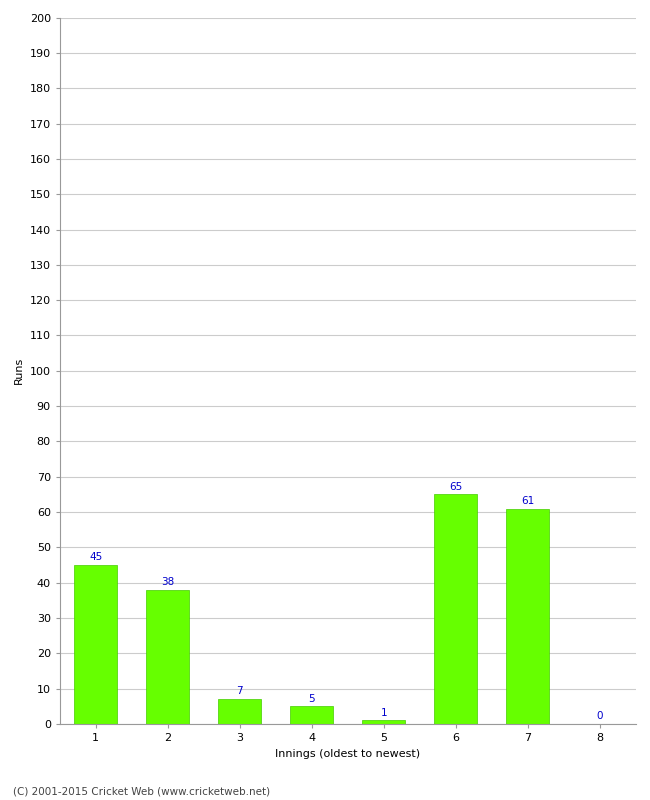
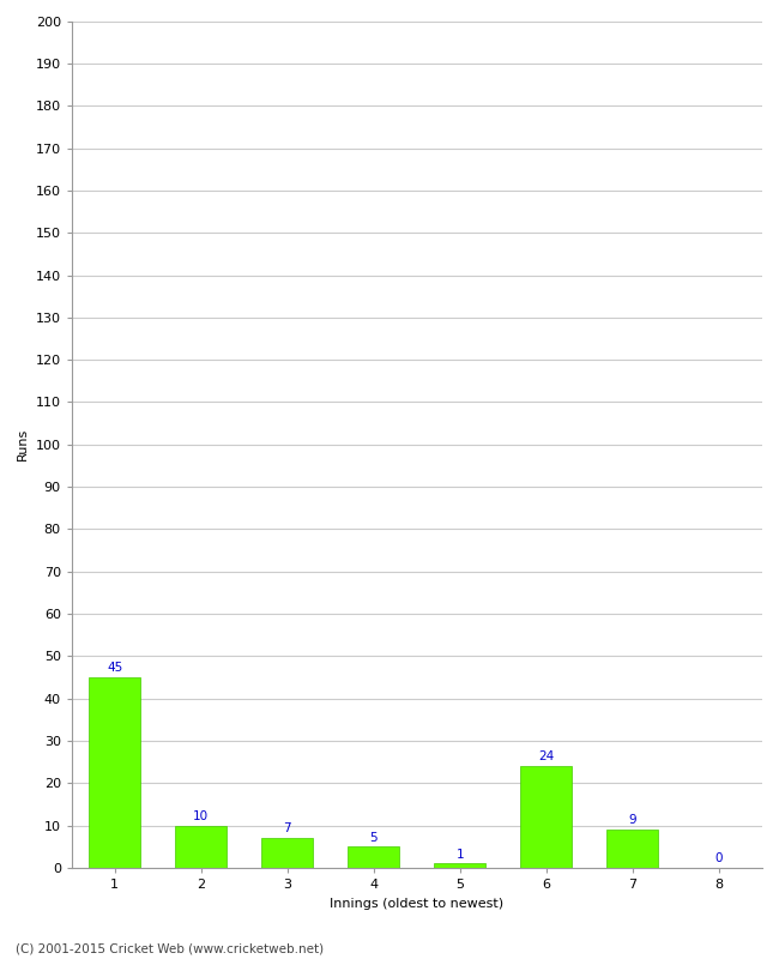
2: 38 -> 10
6: 65 -> 24
7: 61 -> 9
